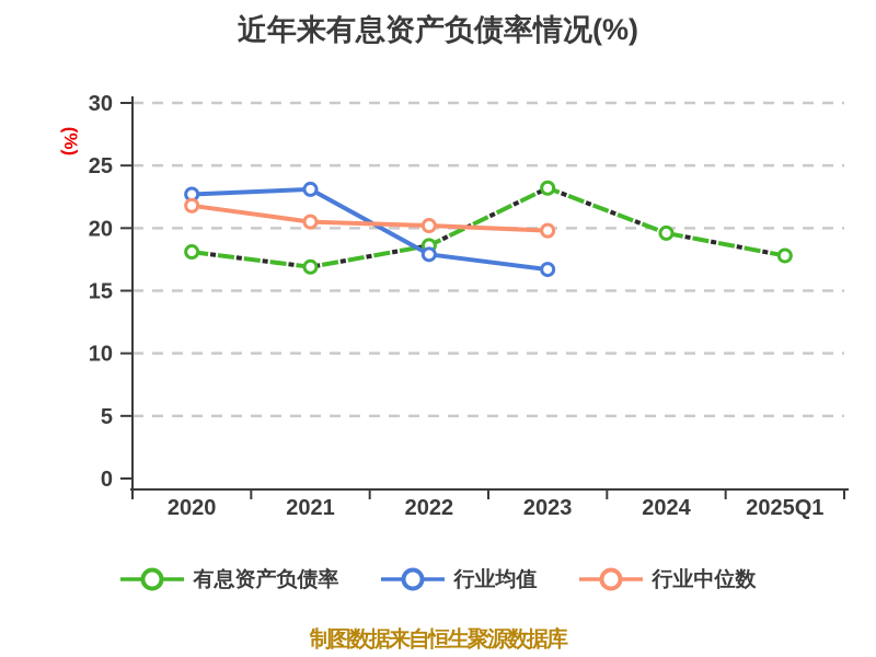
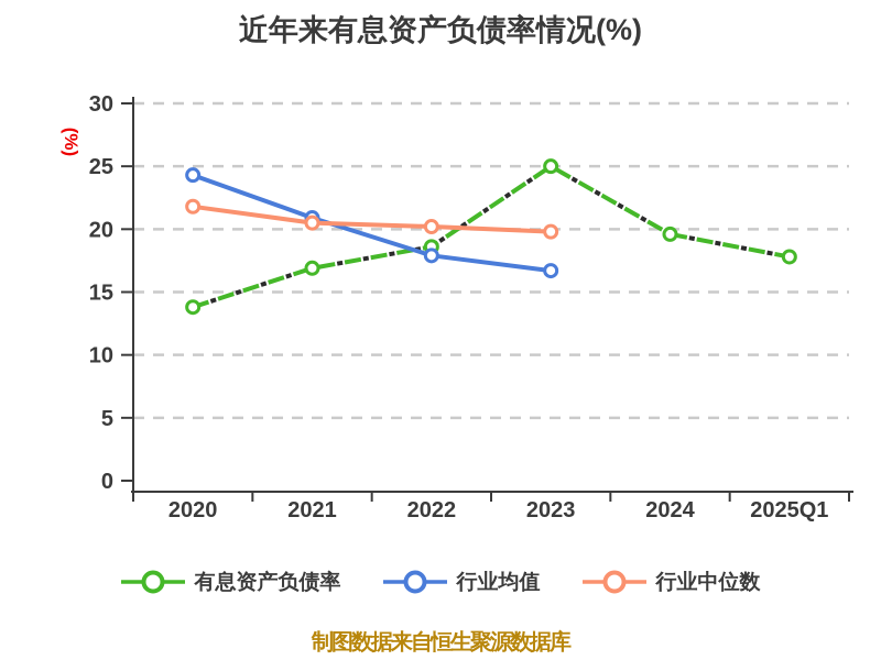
有息资产负债率/2020: 18.1 -> 13.8
行业均值/2020: 22.7 -> 24.3
行业均值/2021: 23.1 -> 20.9
有息资产负债率/2023: 23.2 -> 25.0
